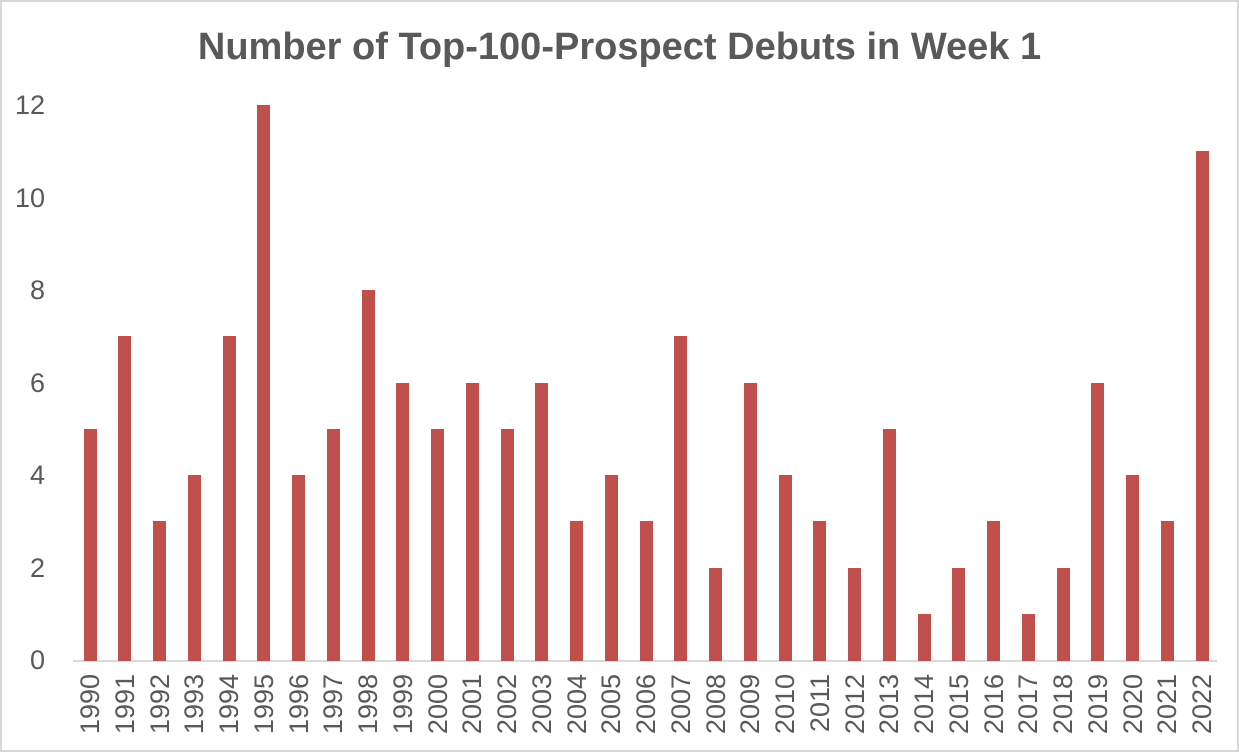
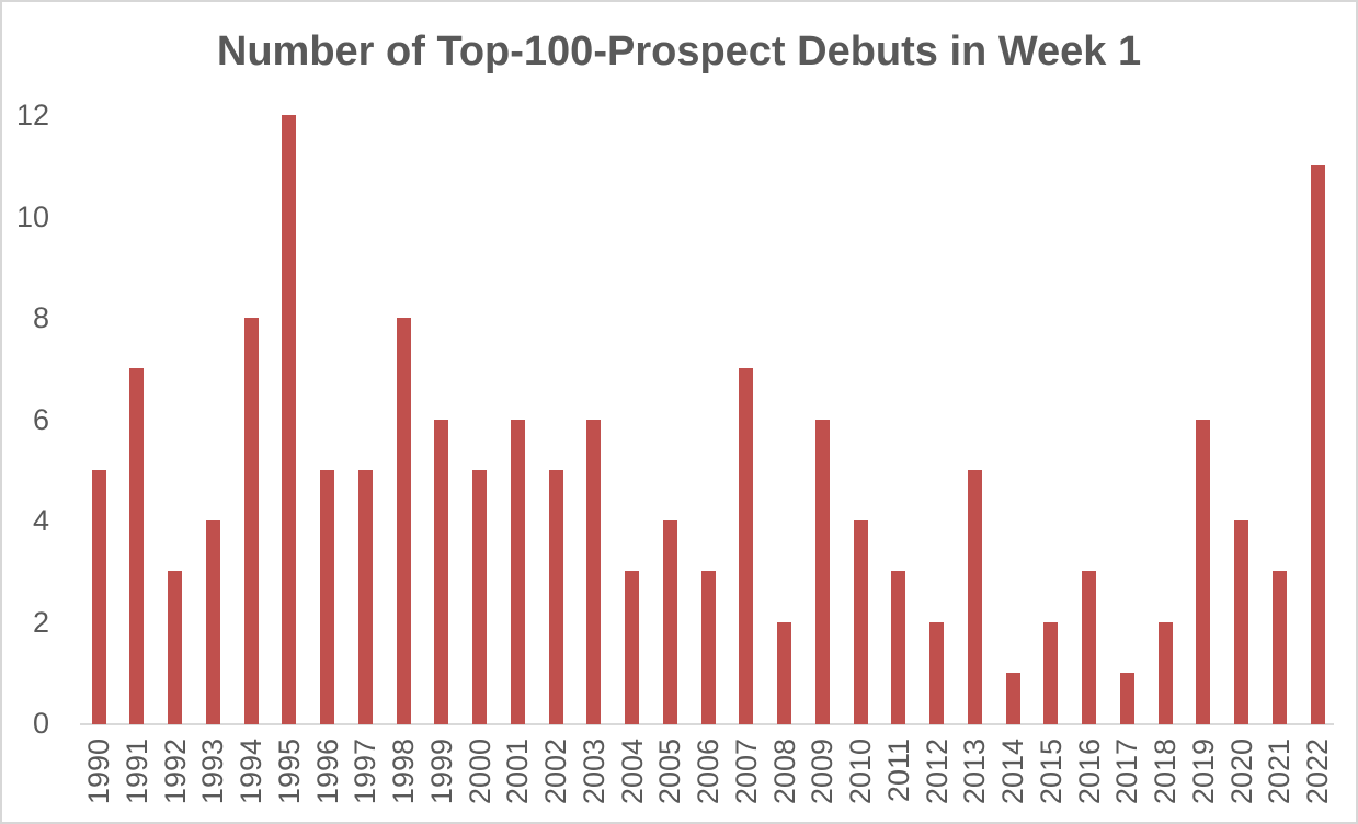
1994: 7 -> 8
1996: 4 -> 5
